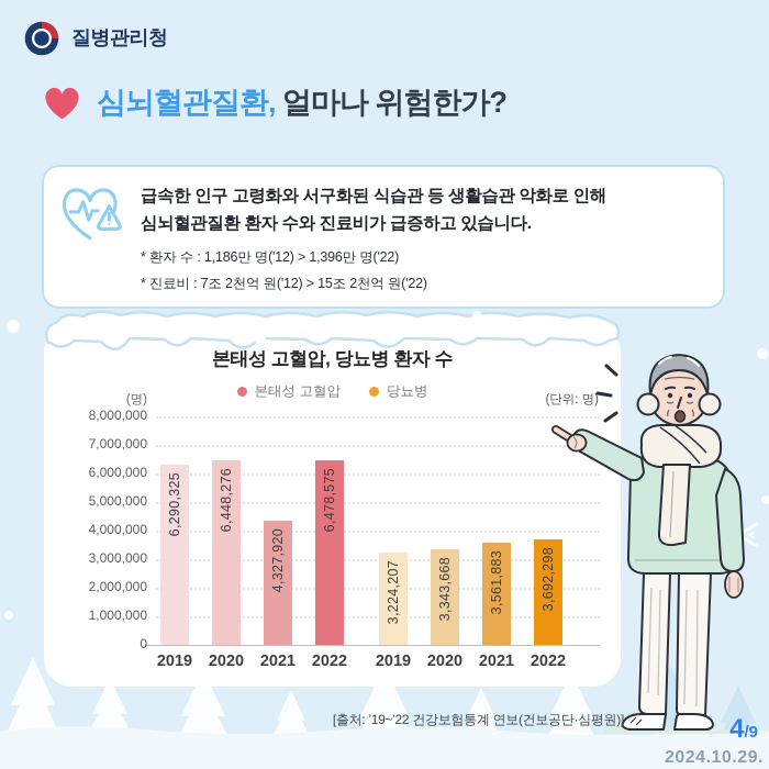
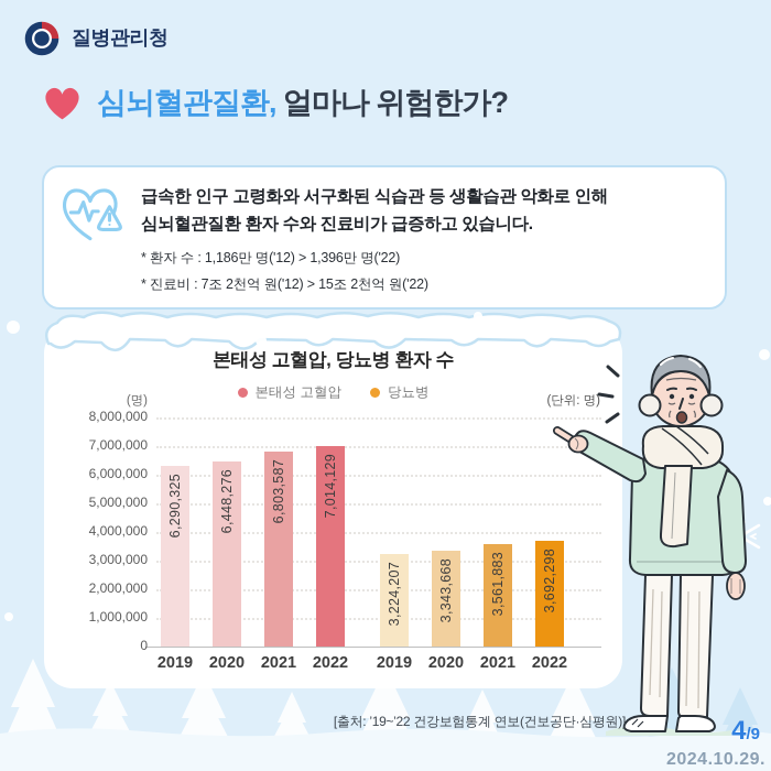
본태성 고혈압/2021: 4,327,920 -> 6,803,587
본태성 고혈압/2022: 6,478,575 -> 7,014,129
